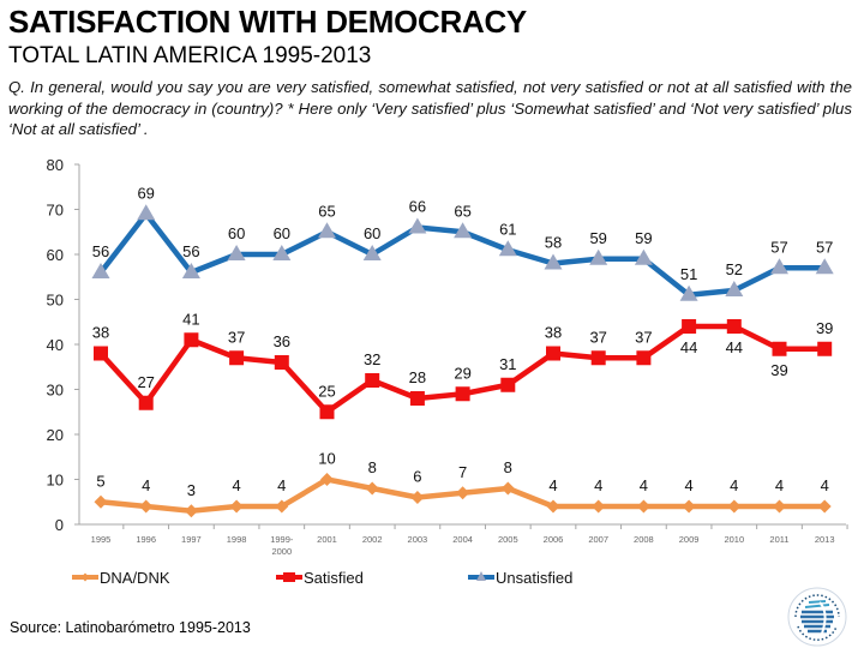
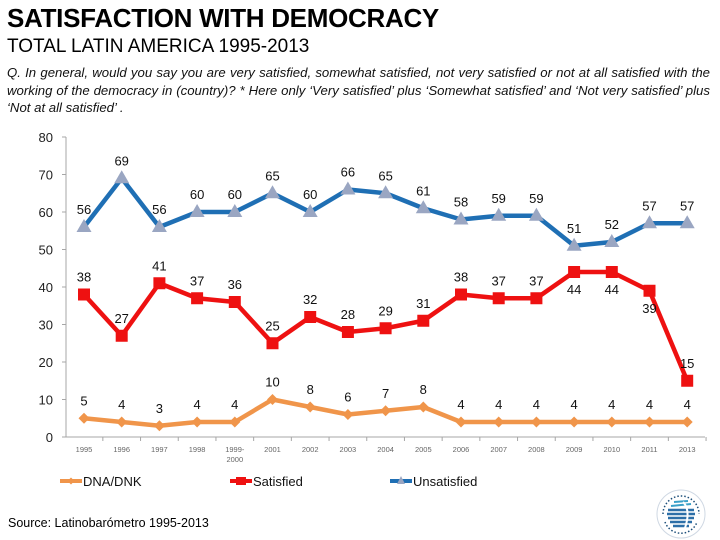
Satisfied/2013: 39 -> 15
